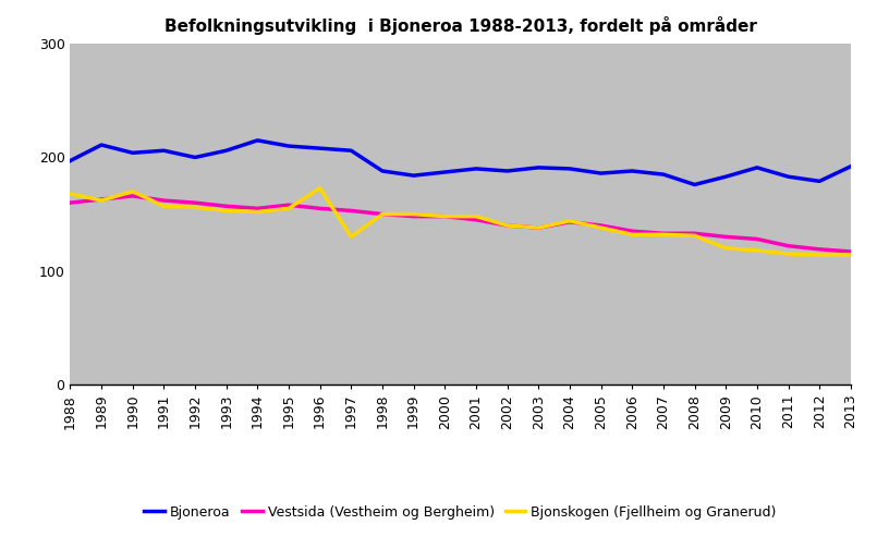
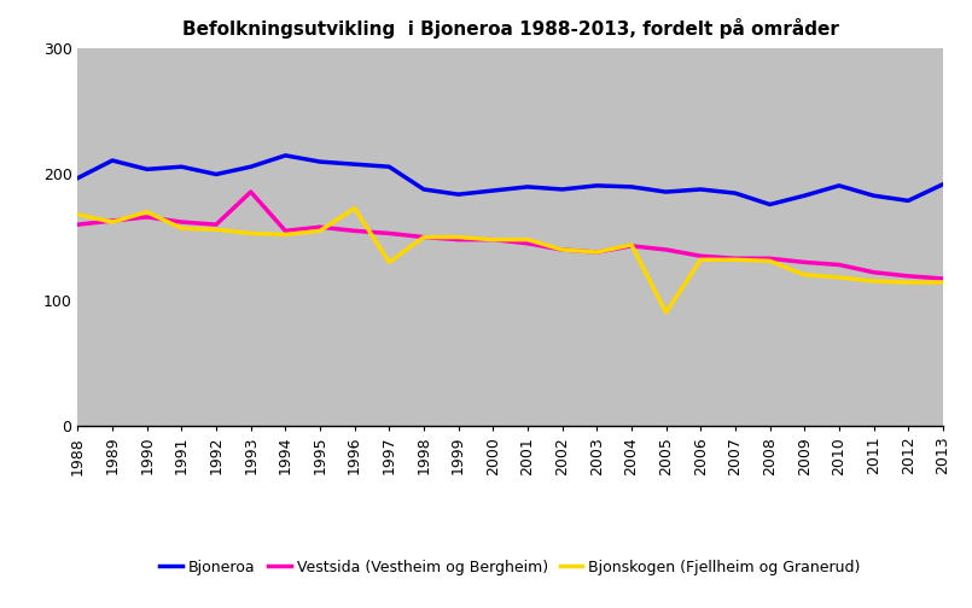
Vestsida (Vestheim og Bergheim)/1993: 157 -> 186
Bjonskogen (Fjellheim og Granerud)/2005: 138 -> 90
